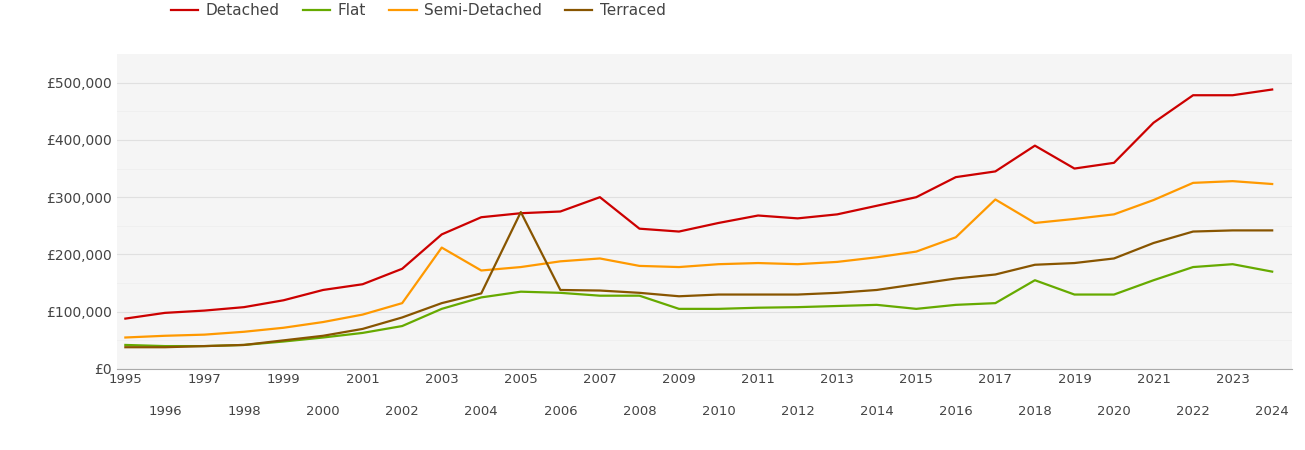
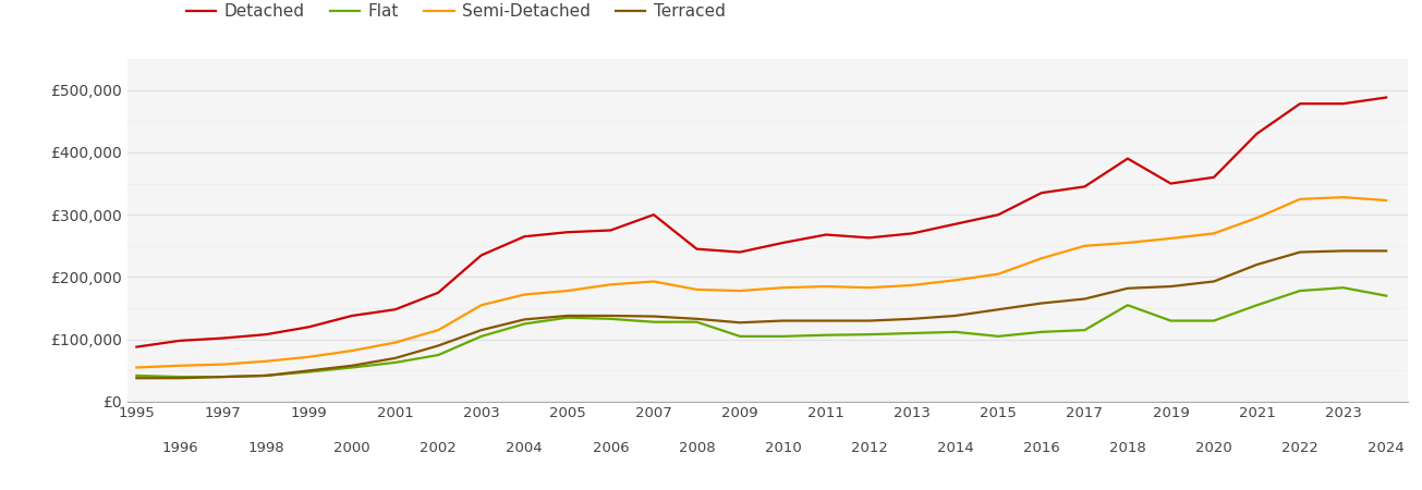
Semi-Detached/2003: £212,000 -> £155,000
Terraced/2005: £274,000 -> £138,000
Semi-Detached/2017: £296,000 -> £250,000
